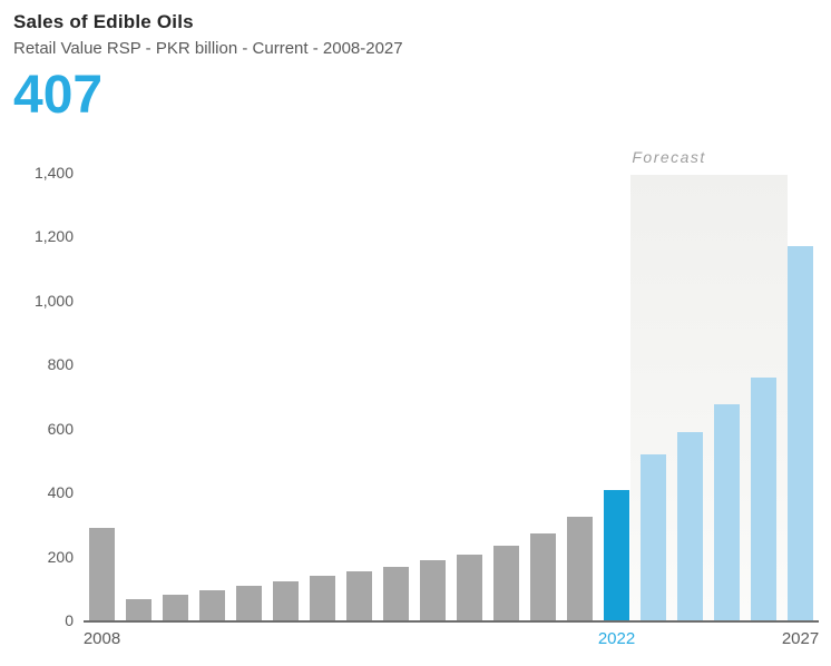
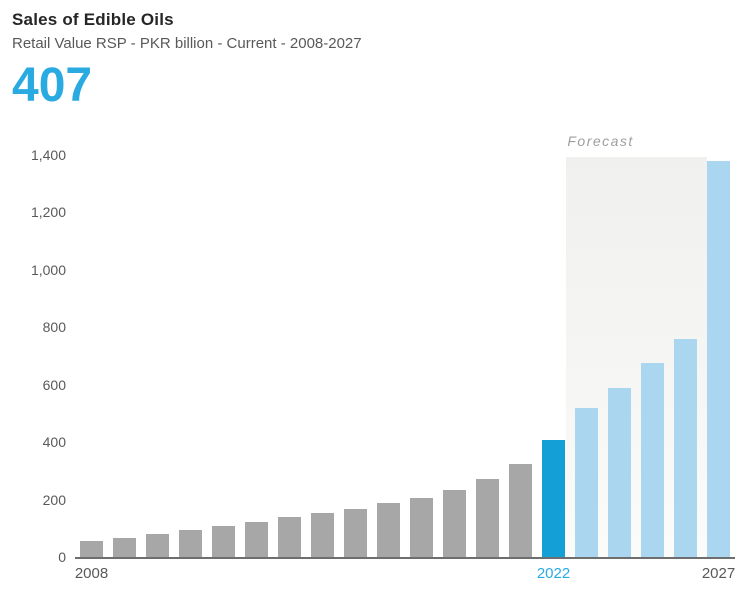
2008: 290 -> 60
2027: 1170 -> 1380
